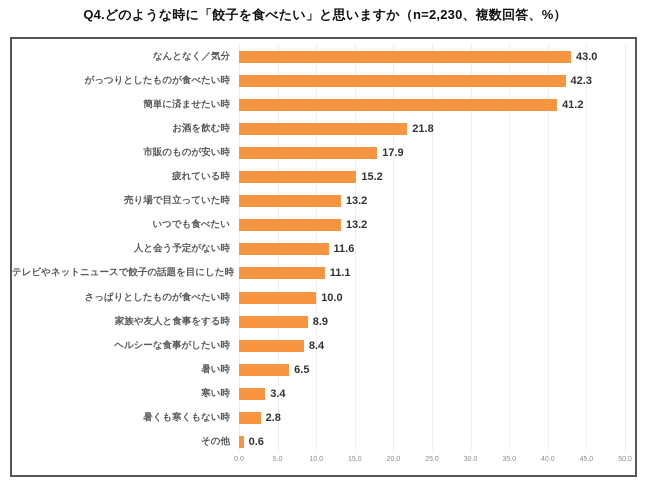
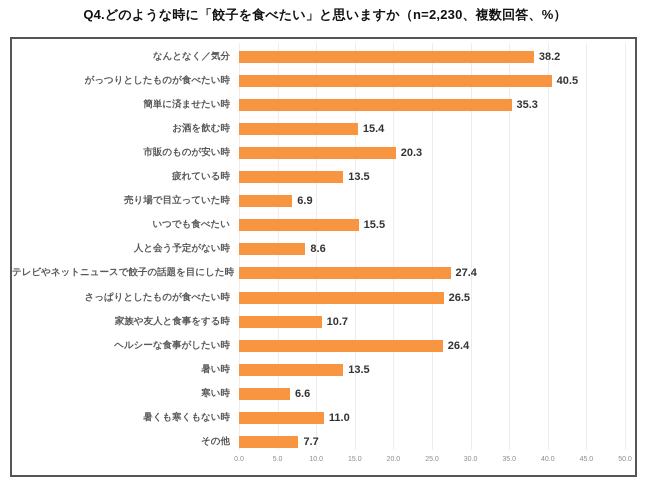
なんとなく／気分: 43.0 -> 38.2
がっつりとしたものが食べたい時: 42.3 -> 40.5
簡単に済ませたい時: 41.2 -> 35.3
お酒を飲む時: 21.8 -> 15.4
市販のものが安い時: 17.9 -> 20.3
疲れている時: 15.2 -> 13.5
売り場で目立っていた時: 13.2 -> 6.9
いつでも食べたい: 13.2 -> 15.5
人と会う予定がない時: 11.6 -> 8.6
テレビやネットニュースで餃子の話題を目にした時: 11.1 -> 27.4
さっぱりとしたものが食べたい時: 10.0 -> 26.5
家族や友人と食事をする時: 8.9 -> 10.7
ヘルシーな食事がしたい時: 8.4 -> 26.4
暑い時: 6.5 -> 13.5
寒い時: 3.4 -> 6.6
暑くも寒くもない時: 2.8 -> 11.0
その他: 0.6 -> 7.7
